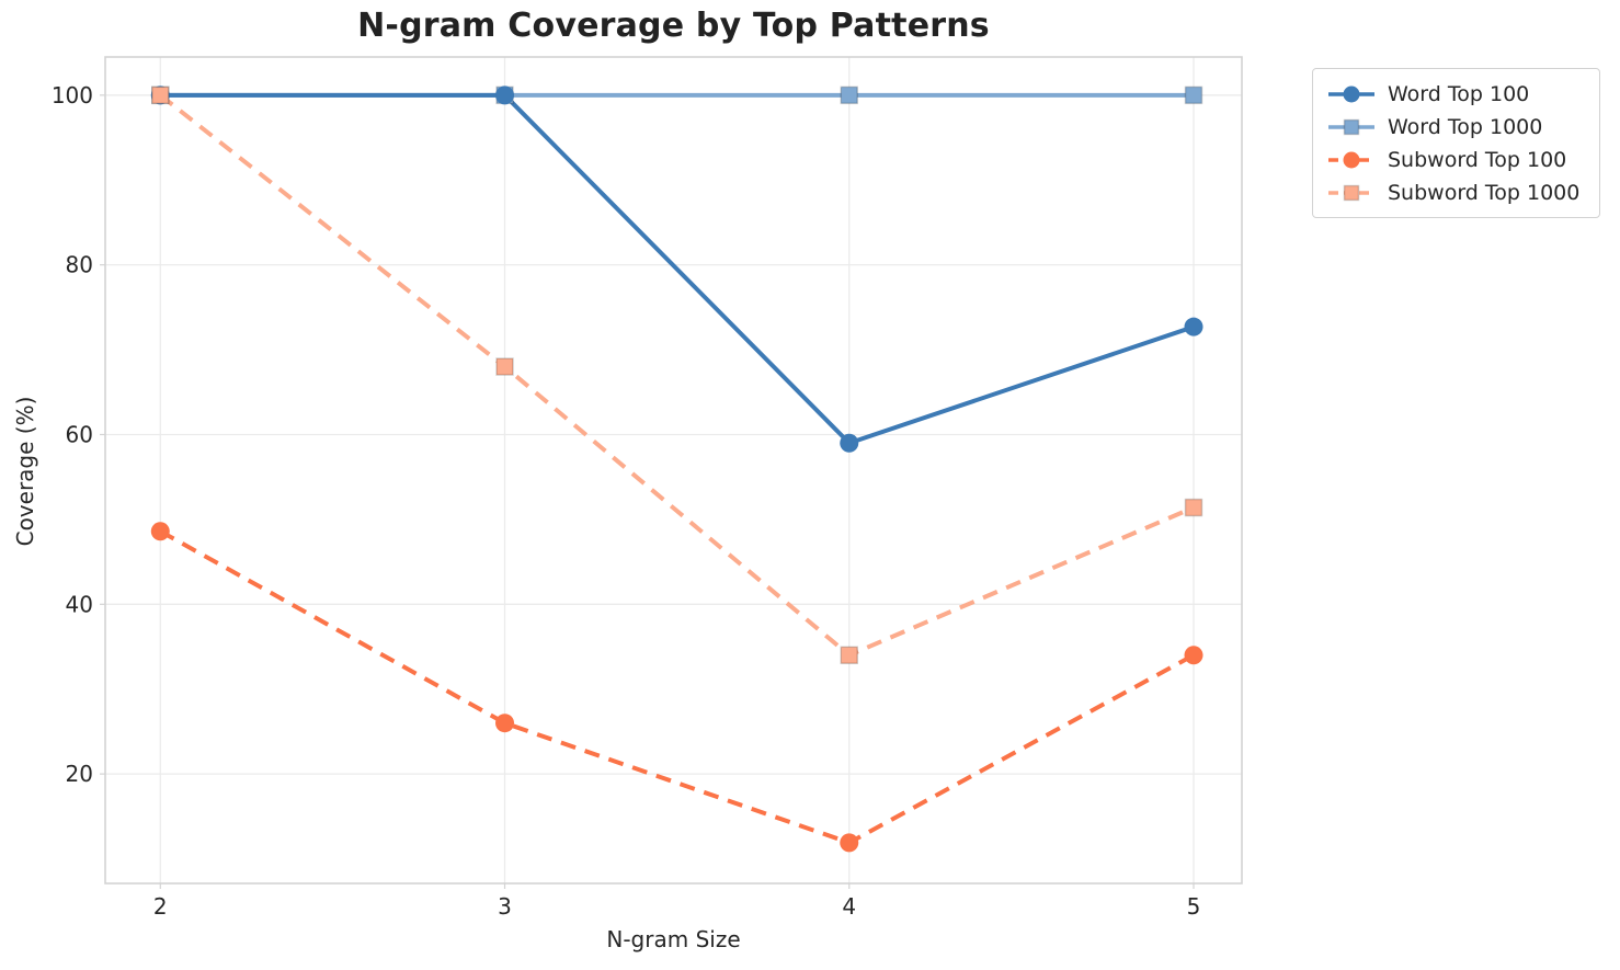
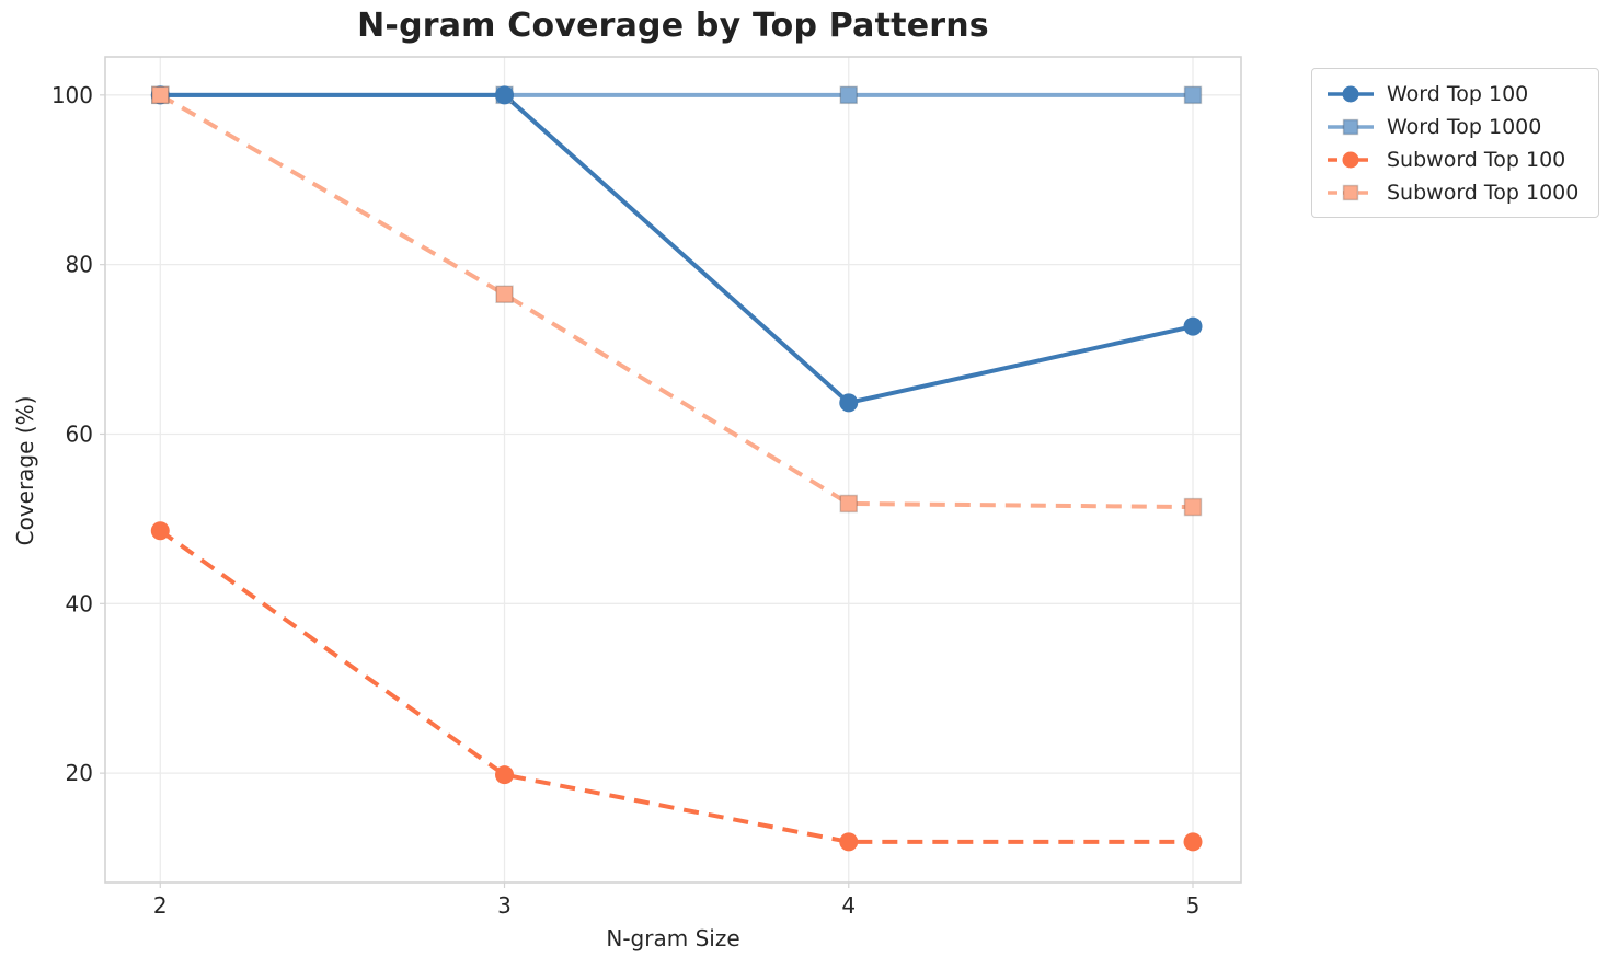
Subword Top 100/3: 26 -> 20
Subword Top 1000/3: 68 -> 76
Word Top 100/4: 59 -> 64
Subword Top 1000/4: 34 -> 52
Subword Top 100/5: 34 -> 12
